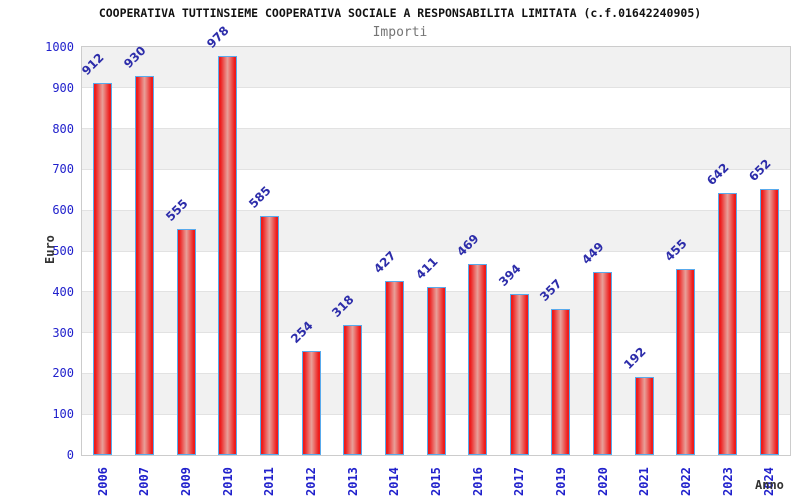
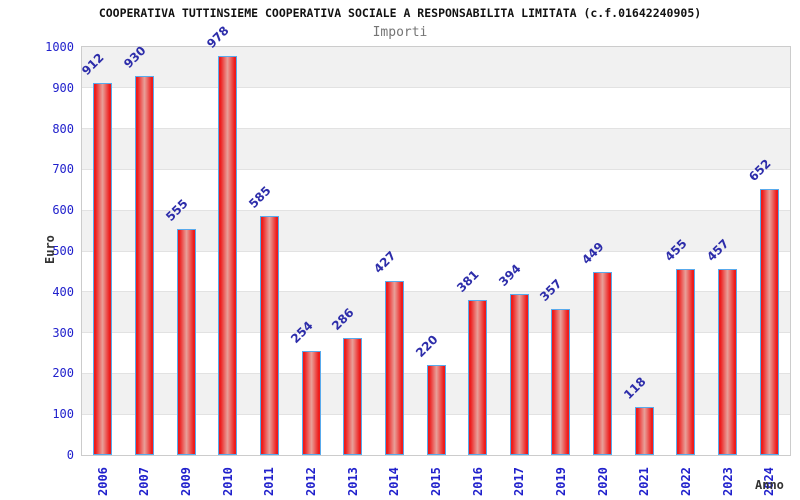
2013: 318 -> 286
2015: 411 -> 220
2016: 469 -> 381
2021: 192 -> 118
2023: 642 -> 457
